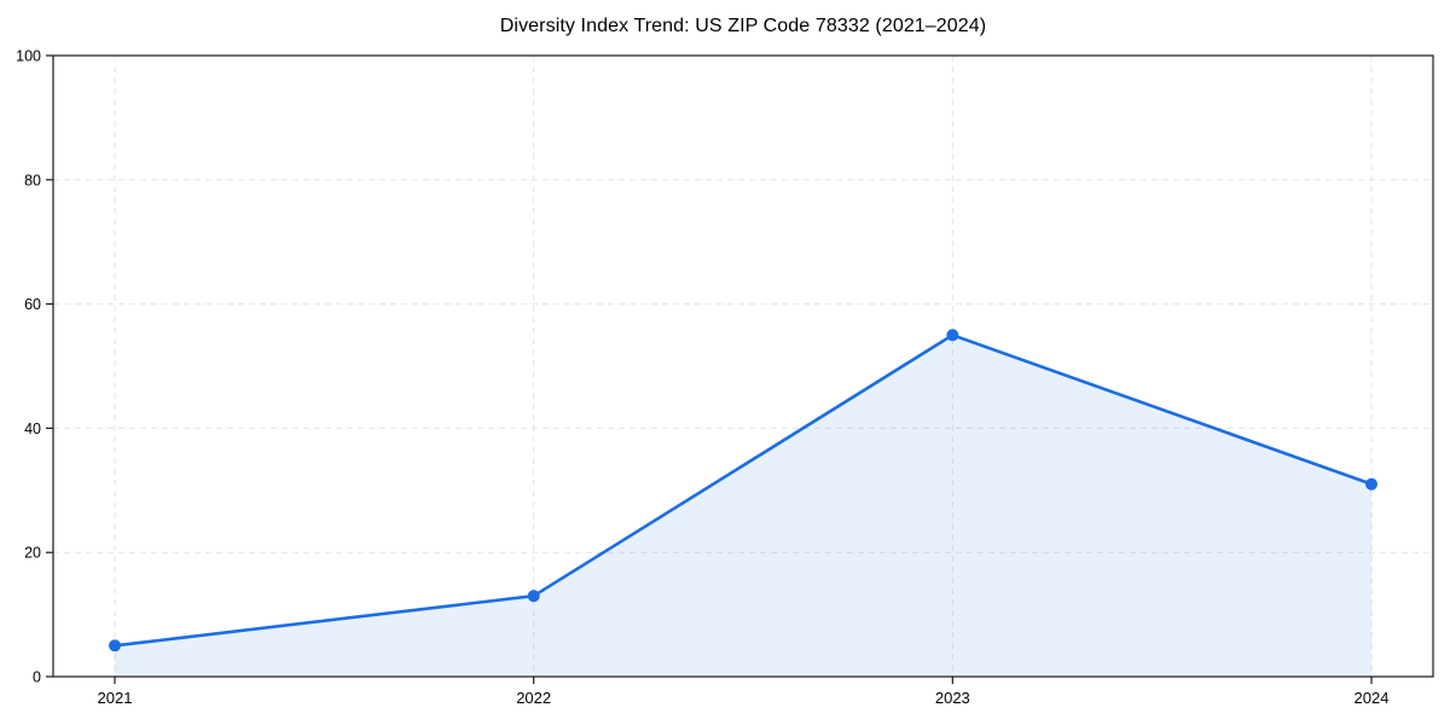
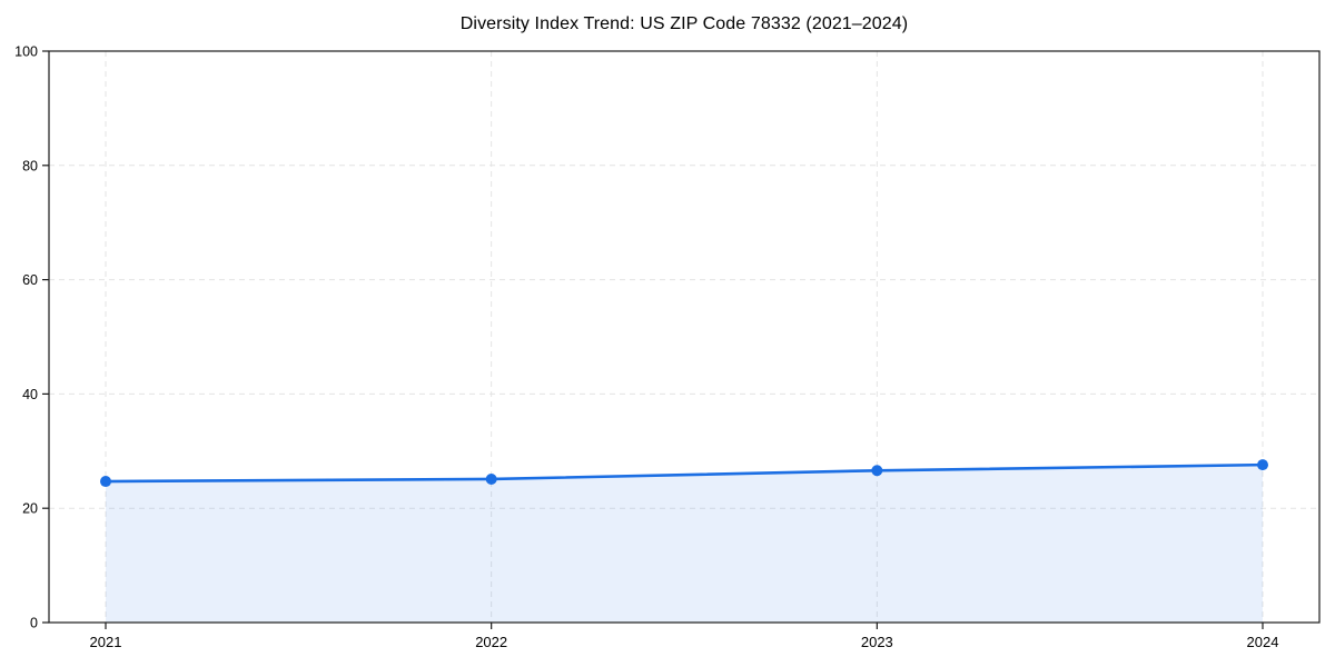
2021: 5 -> 25
2022: 13 -> 25
2023: 55 -> 27
2024: 31 -> 28
